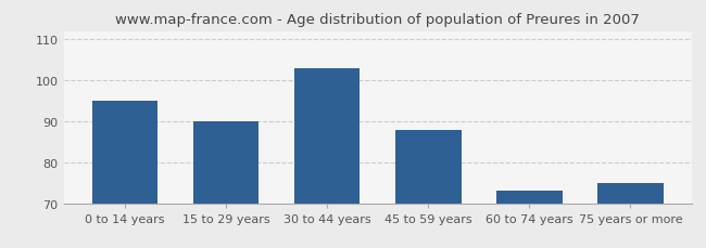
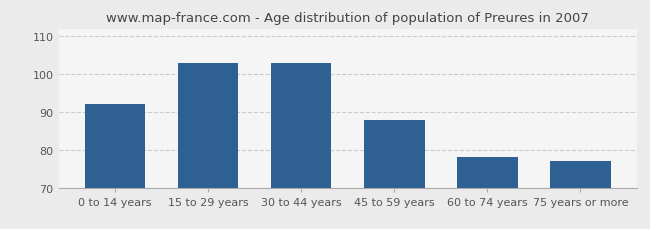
0 to 14 years: 95 -> 92
15 to 29 years: 90 -> 103
60 to 74 years: 73 -> 78
75 years or more: 75 -> 77
